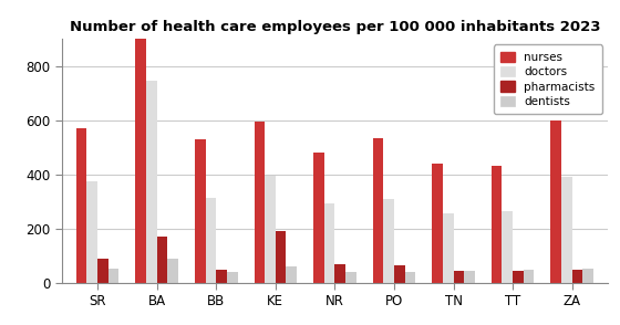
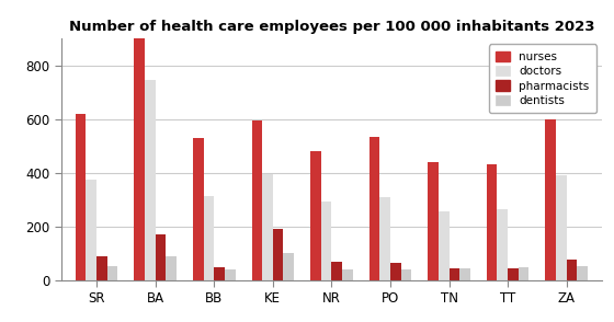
nurses/SR: 570 -> 620
dentists/KE: 60 -> 100
pharmacists/ZA: 47 -> 75
